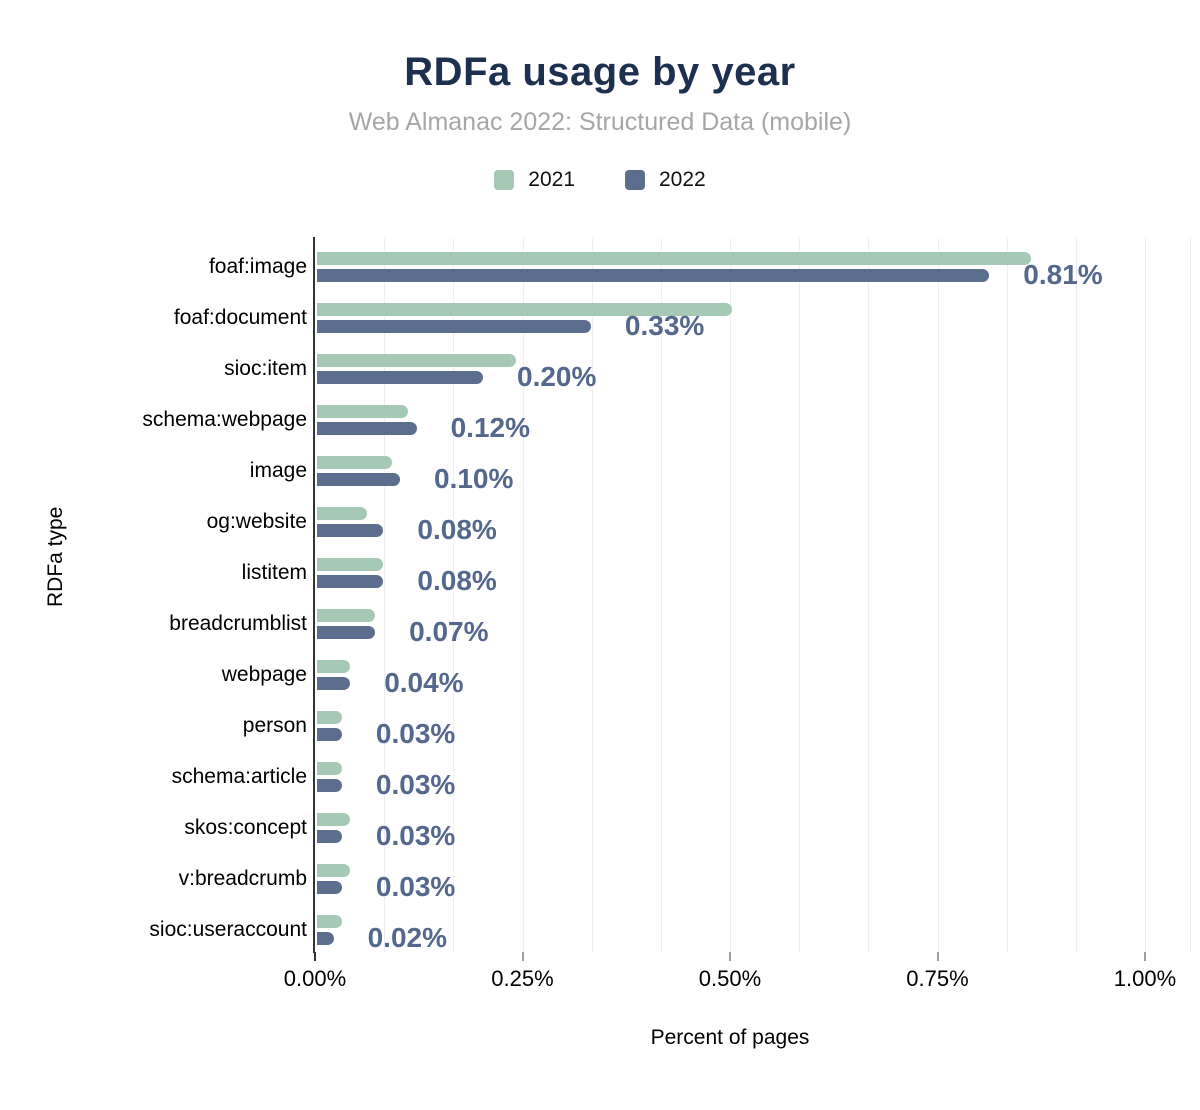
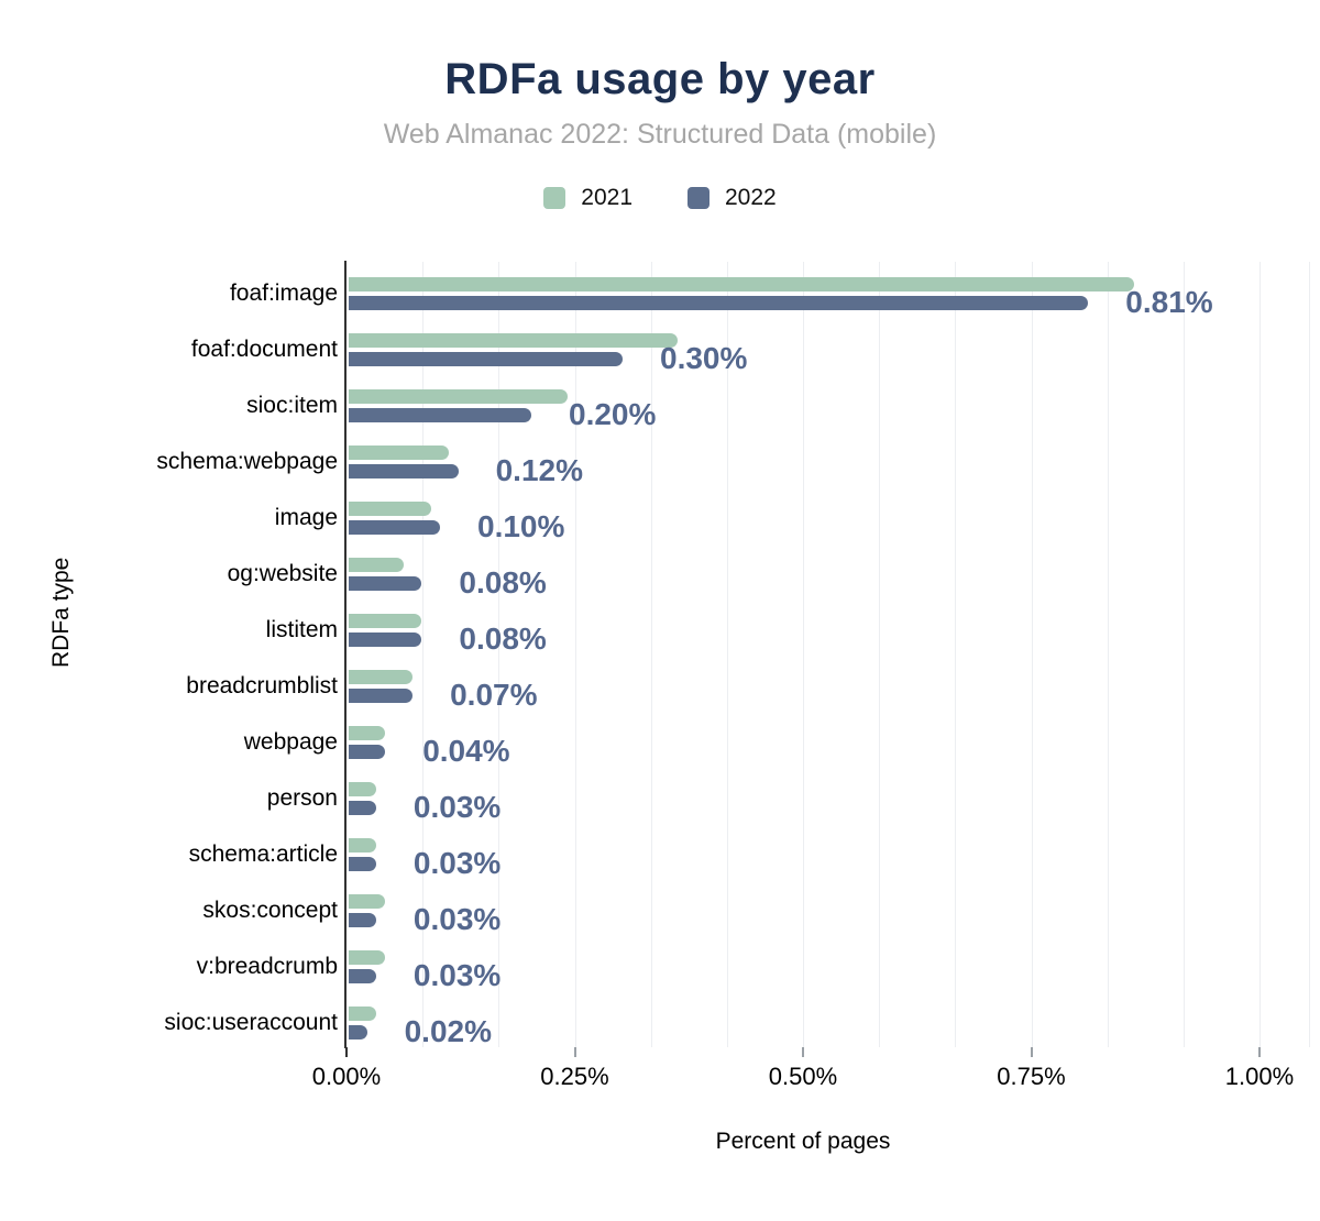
2021/foaf:document: 0.50% -> 0.36%
2022/foaf:document: 0.33% -> 0.30%
